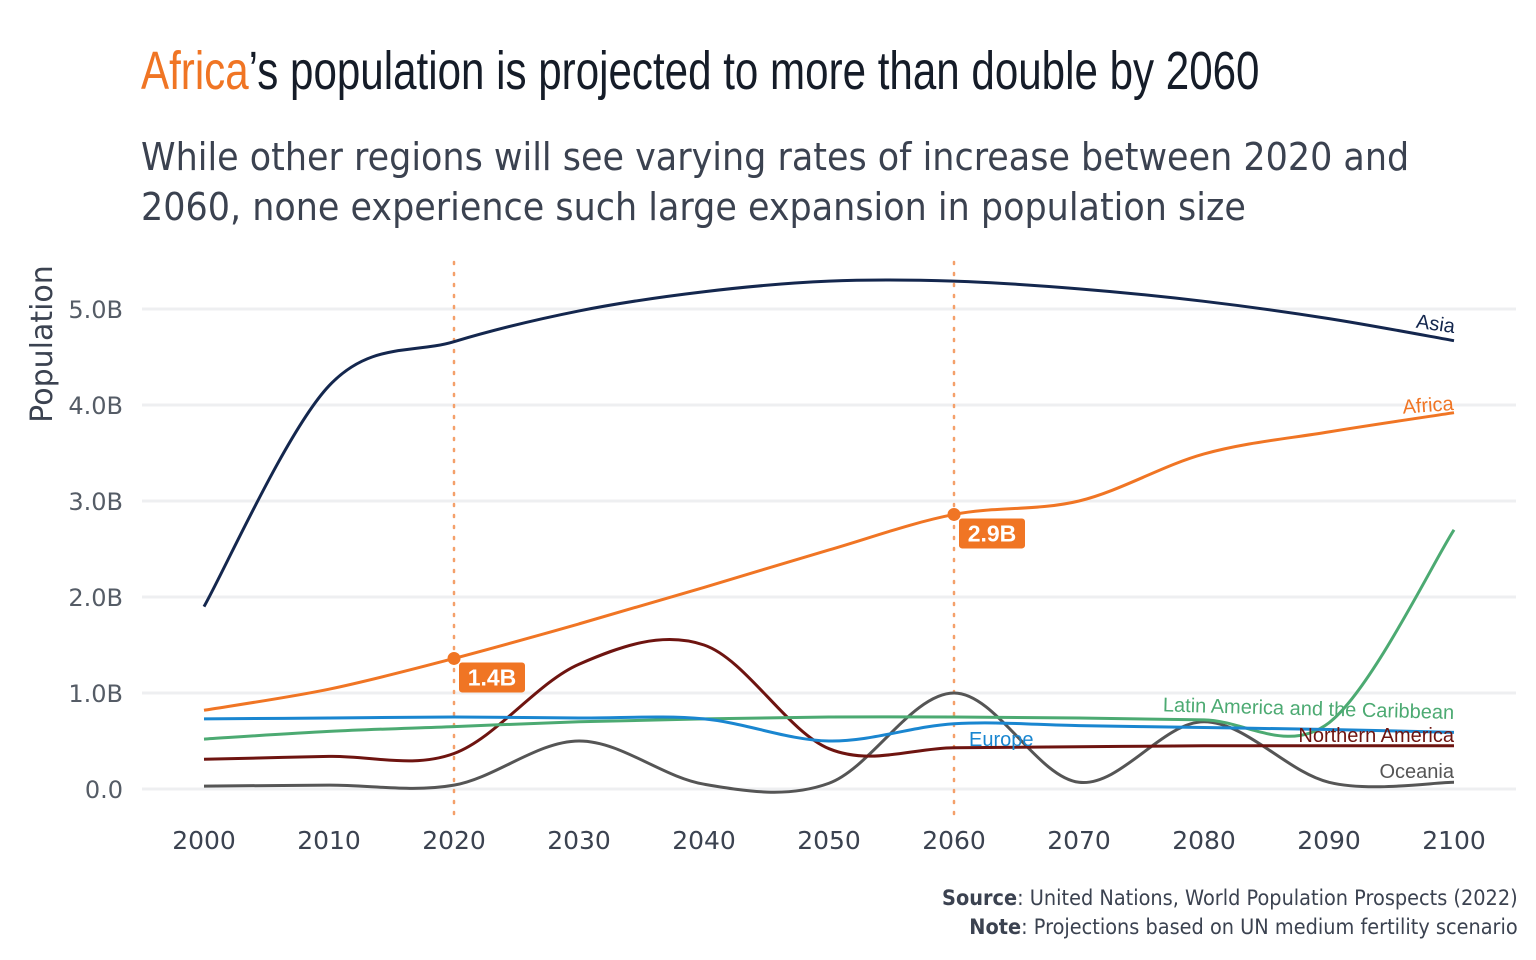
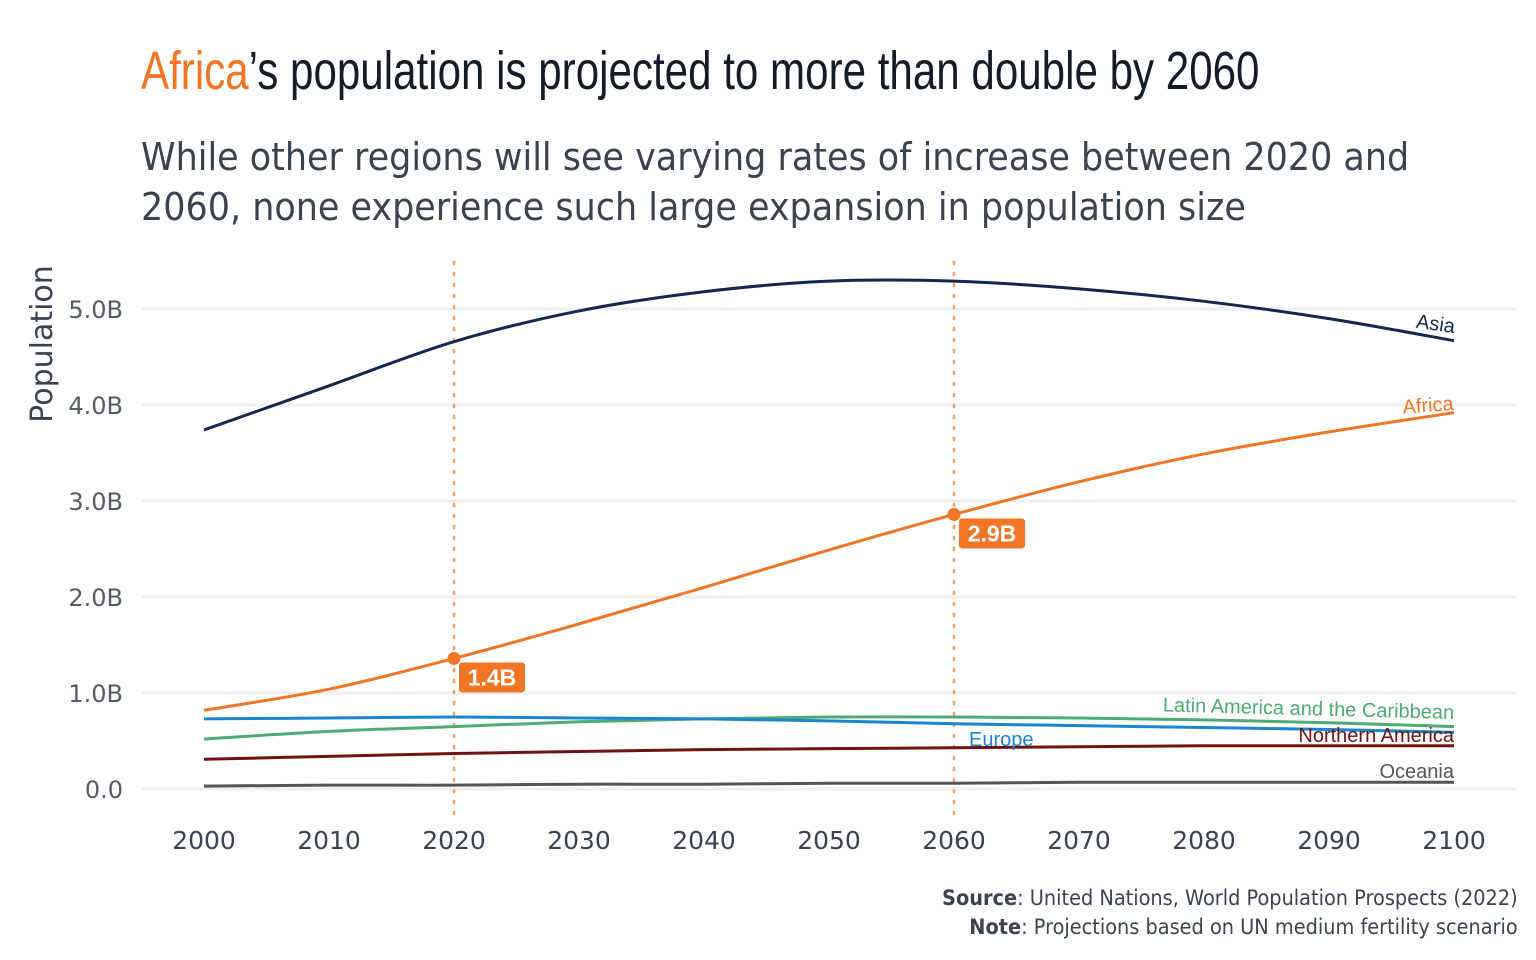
Asia/2000: 1.9B -> 3.7B
Northern America/2030: 1.3B -> 0.4B
Oceania/2030: 0.5B -> 0.1B
Northern America/2040: 1.5B -> 0.4B
Europe/2050: 0.5B -> 0.7B
Oceania/2060: 1.0B -> 0.1B
Africa/2070: 3.0B -> 3.2B
Oceania/2080: 0.7B -> 0.1B
Latin America and the Caribbean/2100: 2.7B -> 0.7B
